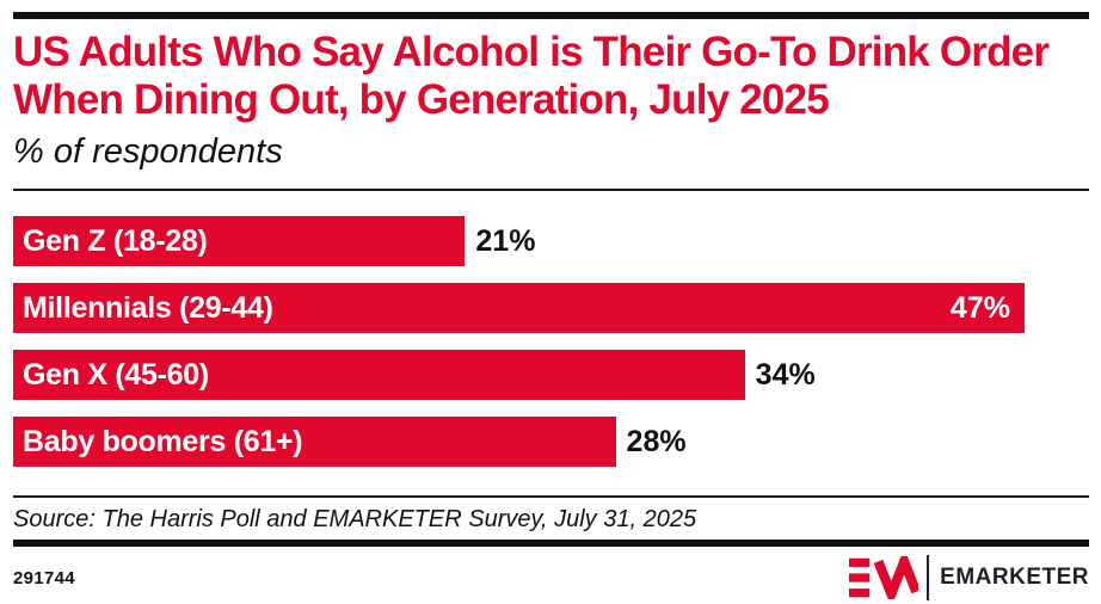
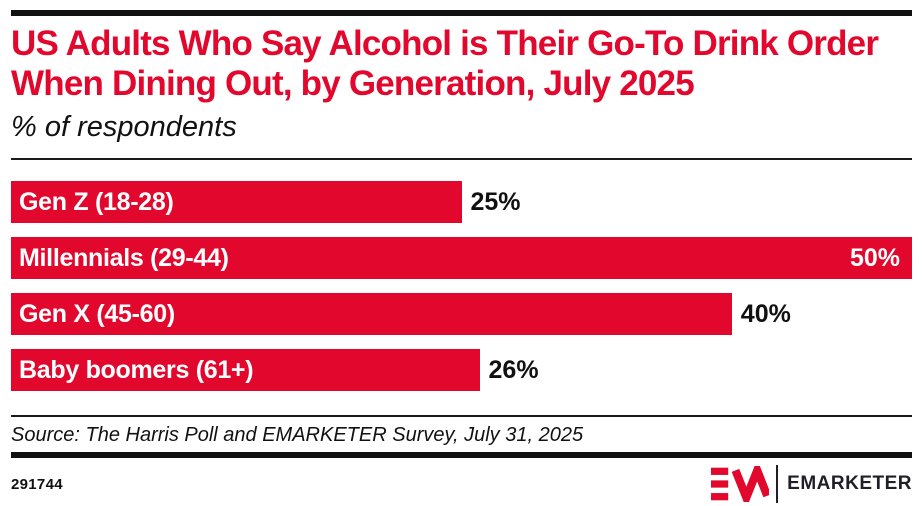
Gen Z (18-28): 21% -> 25%
Millennials (29-44): 47% -> 50%
Gen X (45-60): 34% -> 40%
Baby boomers (61+): 28% -> 26%
